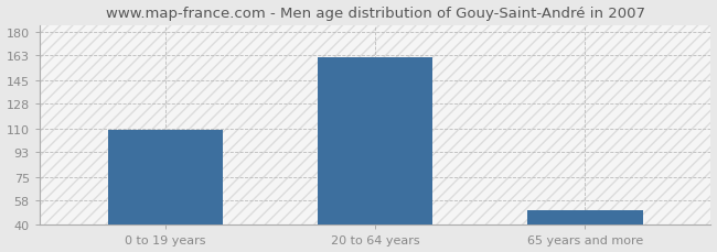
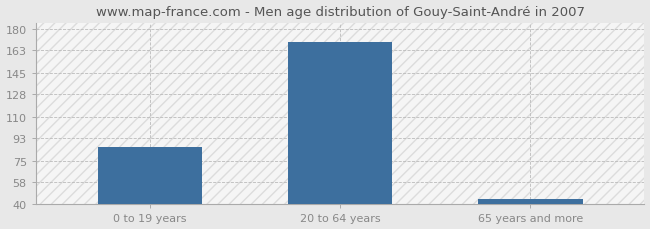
0 to 19 years: 109 -> 86
20 to 64 years: 162 -> 170
65 years and more: 51 -> 44
